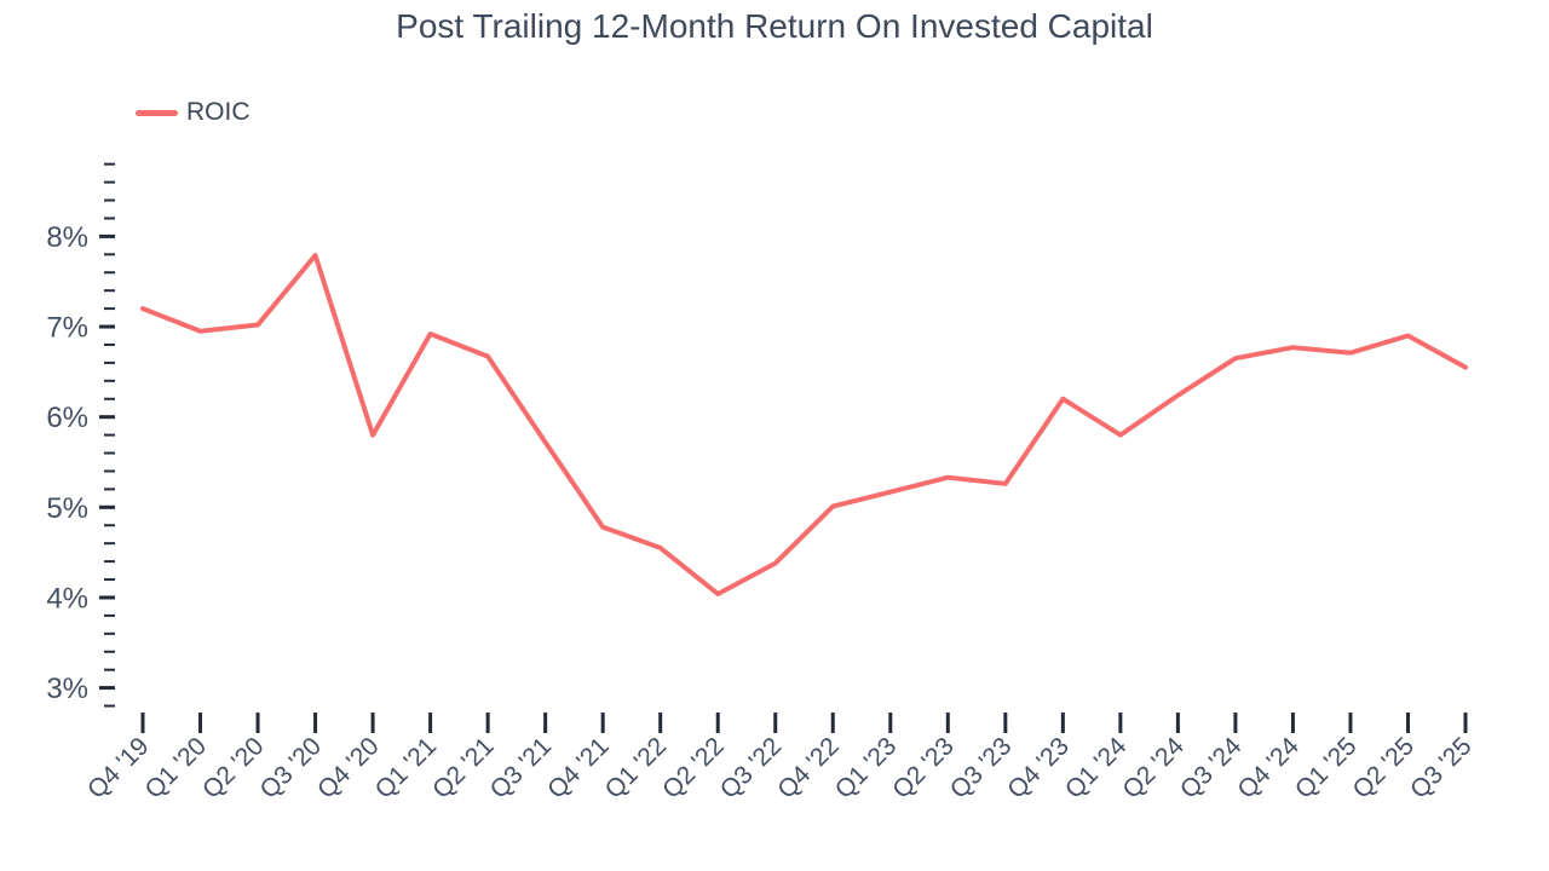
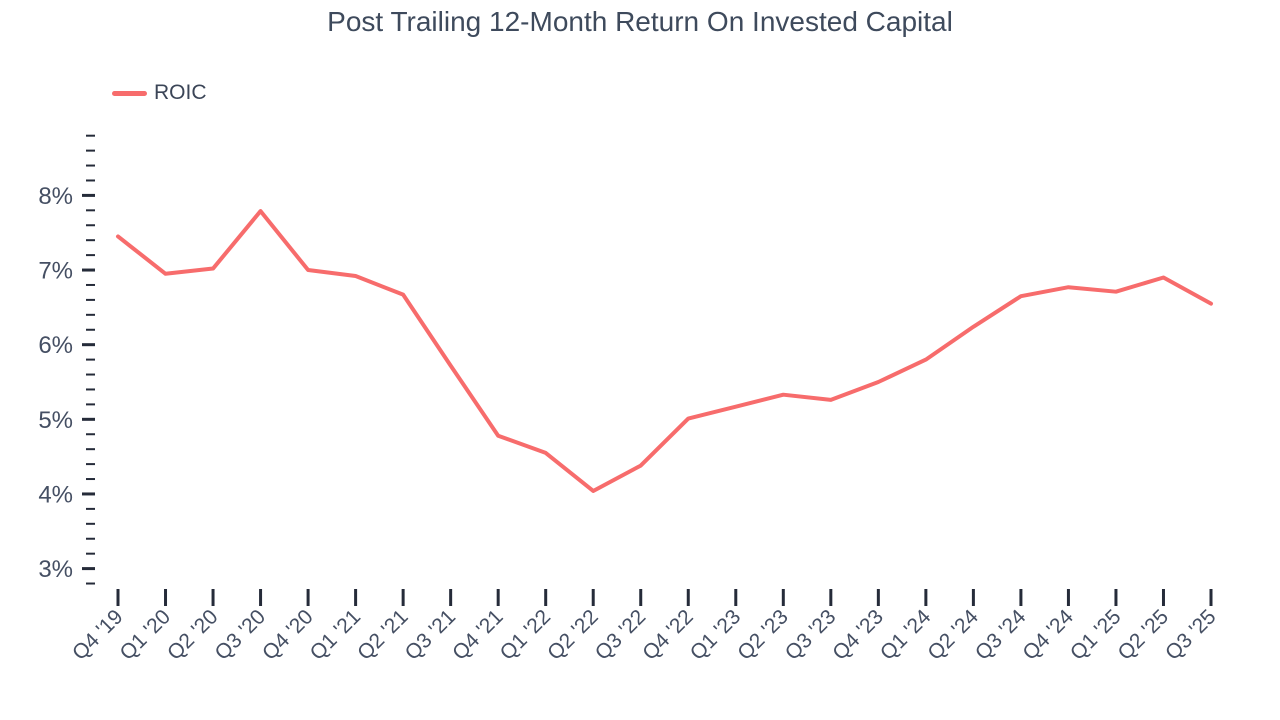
Q4 '19: 7.2% -> 7.5%
Q4 '20: 5.8% -> 7.0%
Q4 '23: 6.2% -> 5.5%
